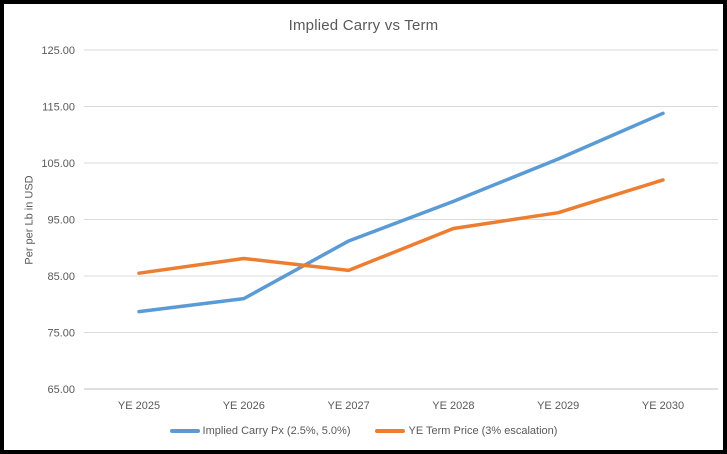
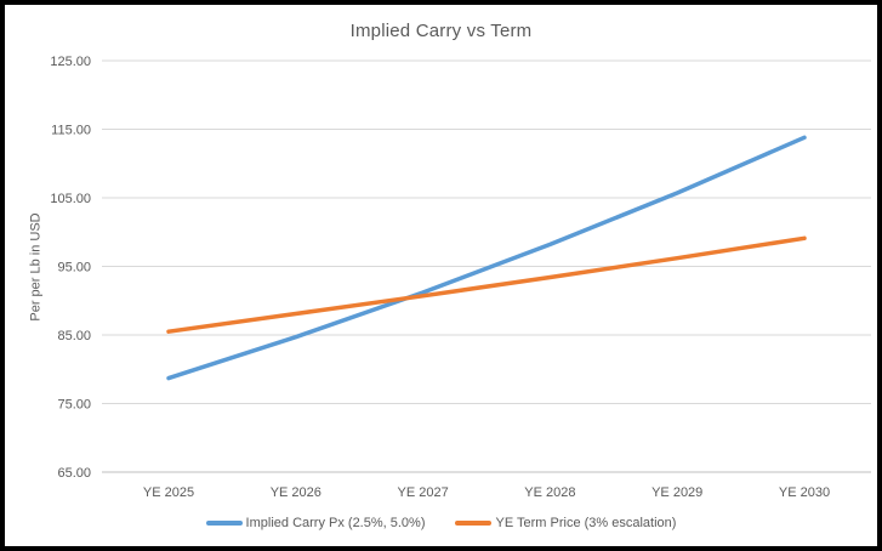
Implied Carry Px (2.5%, 5.0%)/YE 2026: 81 -> 85
YE Term Price (3% escalation)/YE 2027: 86 -> 91
YE Term Price (3% escalation)/YE 2030: 102 -> 99
